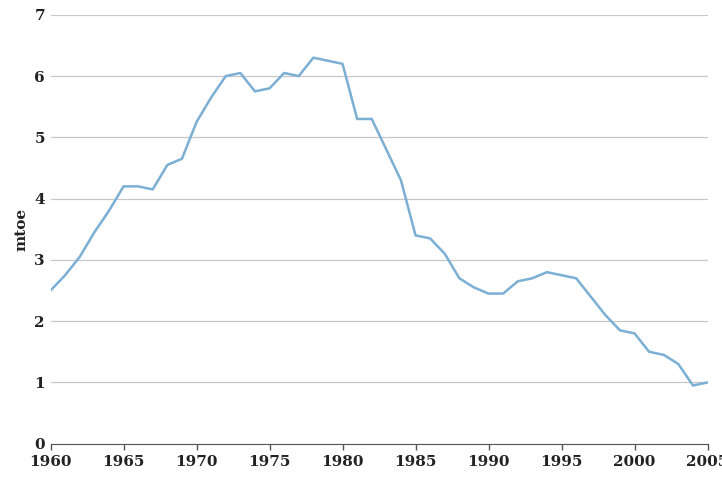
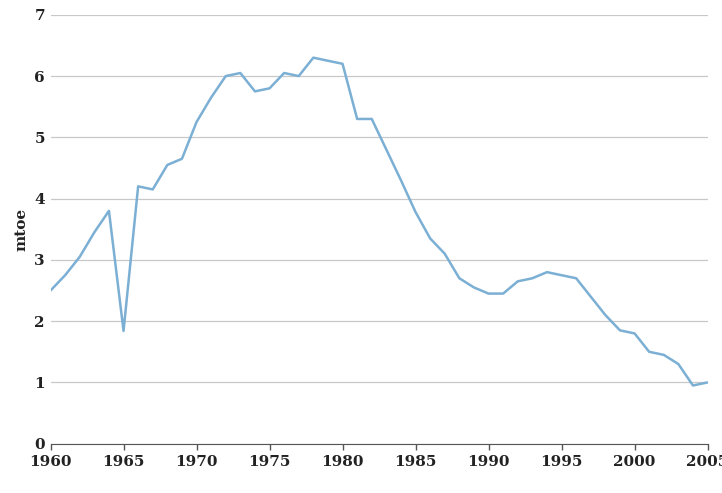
1965: 4.20 -> 1.84
1985: 3.40 -> 3.78
